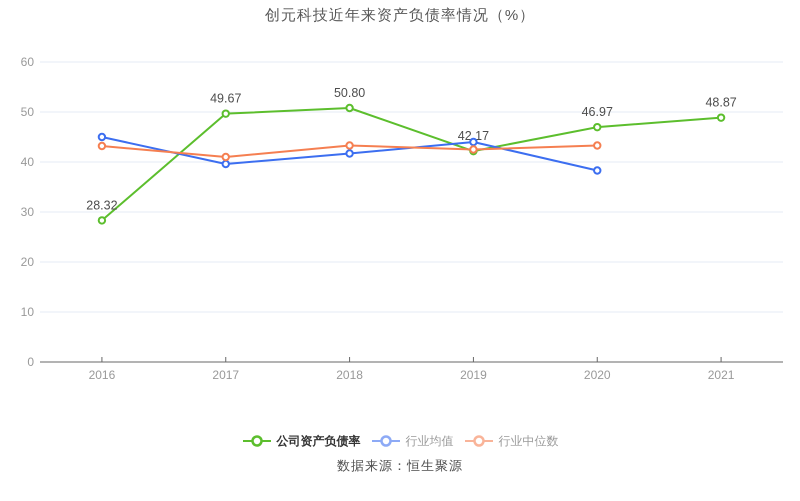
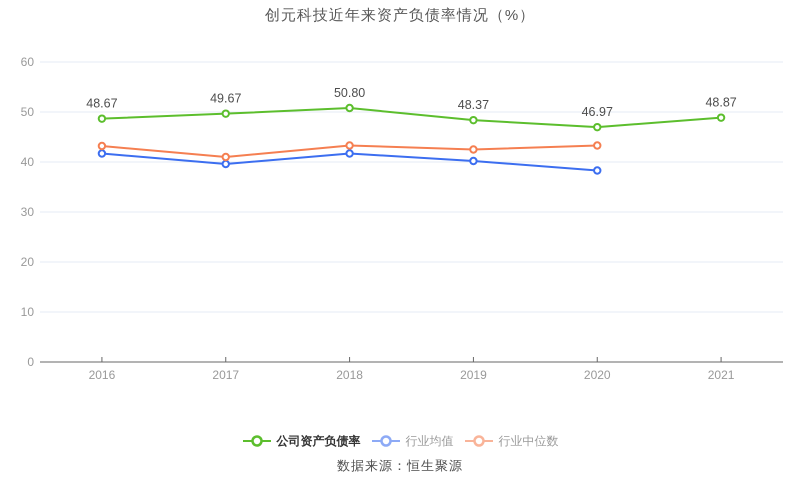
公司资产负债率/2016: 28.32 -> 48.67
行业均值/2016: 45 -> 42
公司资产负债率/2019: 42.17 -> 48.37
行业均值/2019: 44 -> 40
